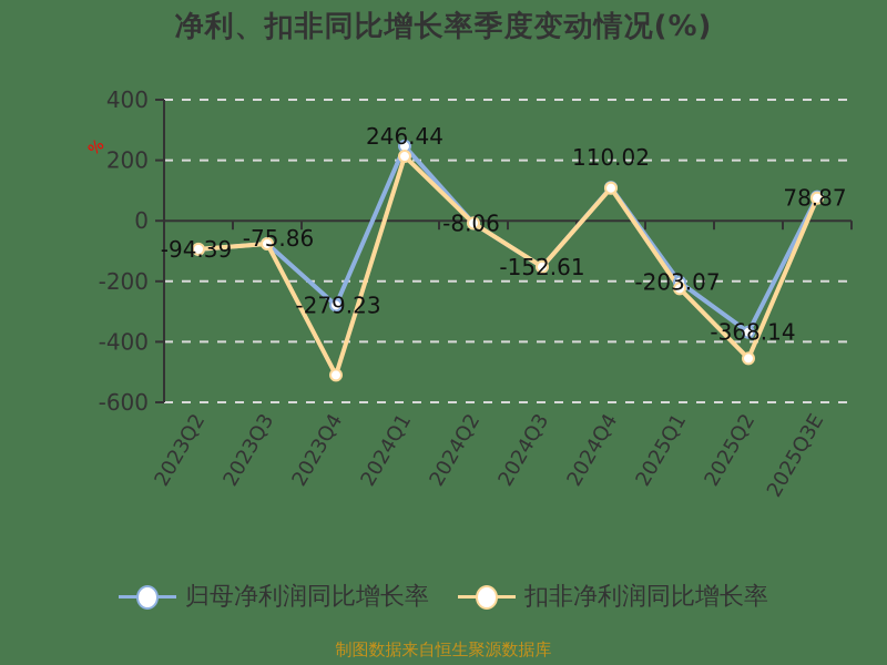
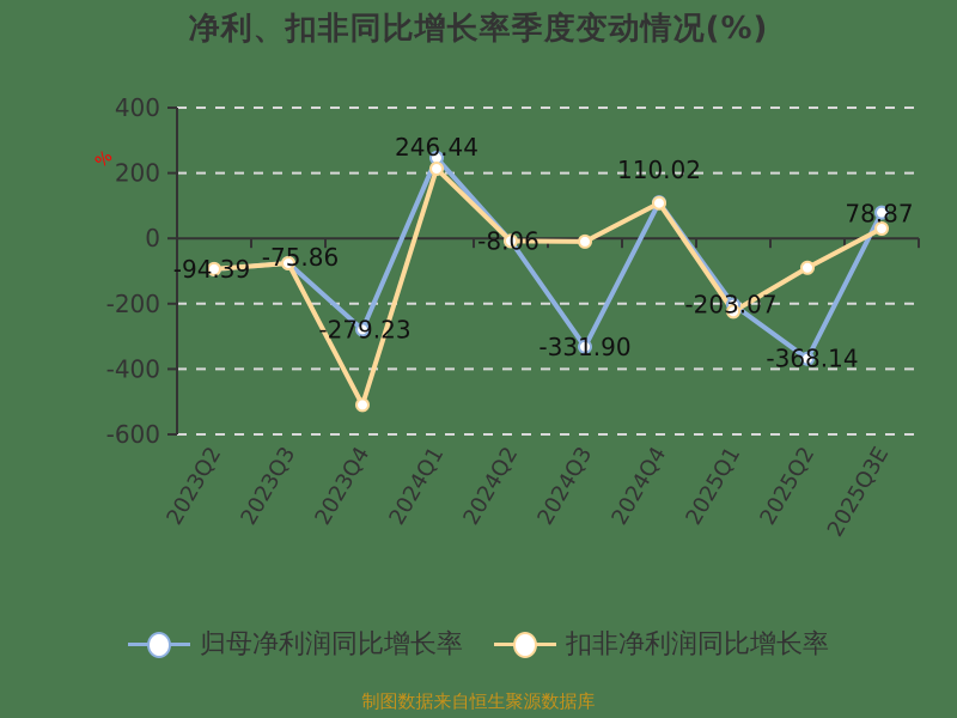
归母净利润同比增长率/2024Q3: -152.61 -> -331.90
扣非净利润同比增长率/2024Q3: -150 -> -10
扣非净利润同比增长率/2025Q2: -460 -> -90
扣非净利润同比增长率/2025Q3E: 80 -> 30
